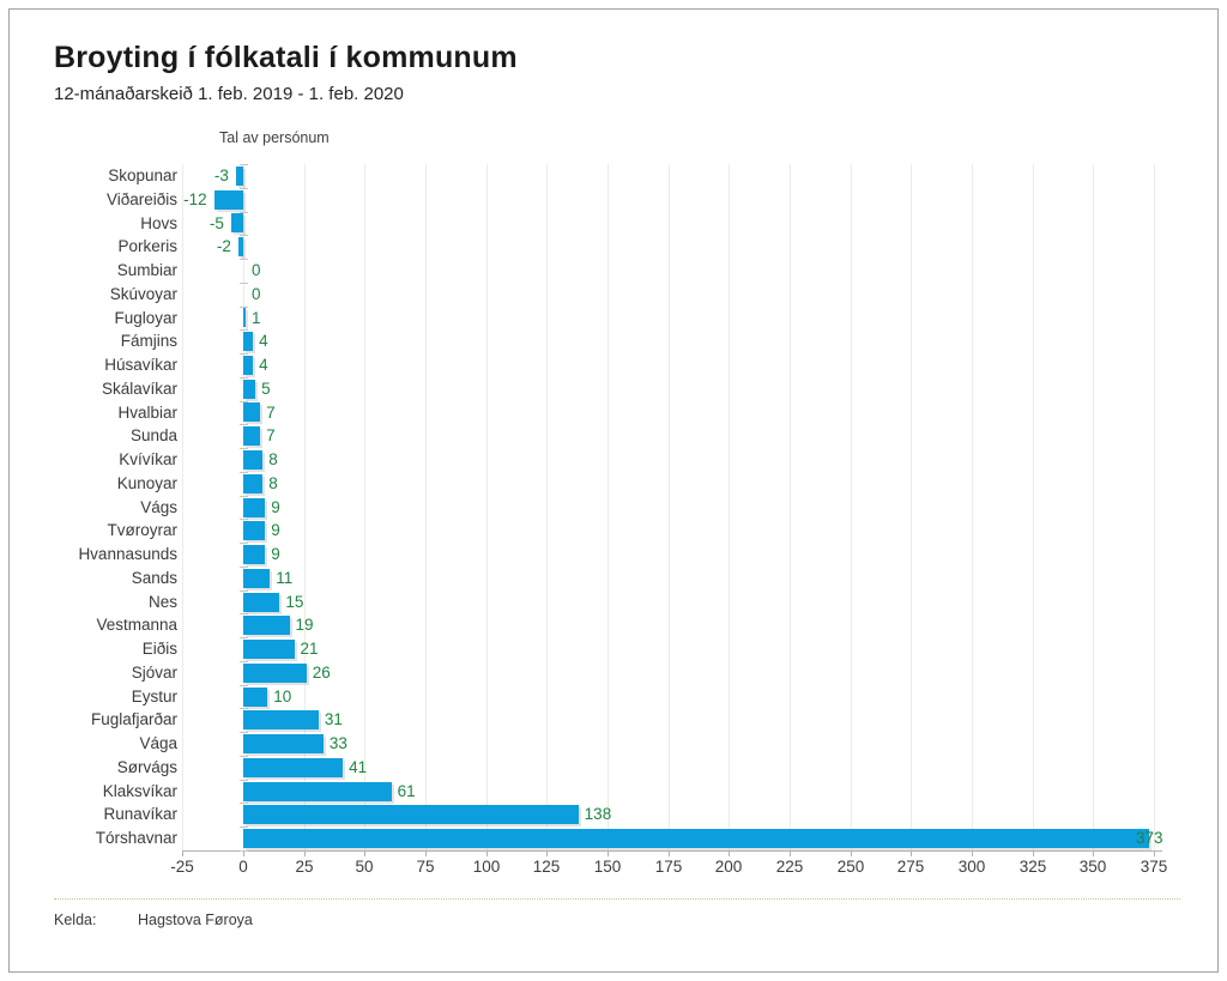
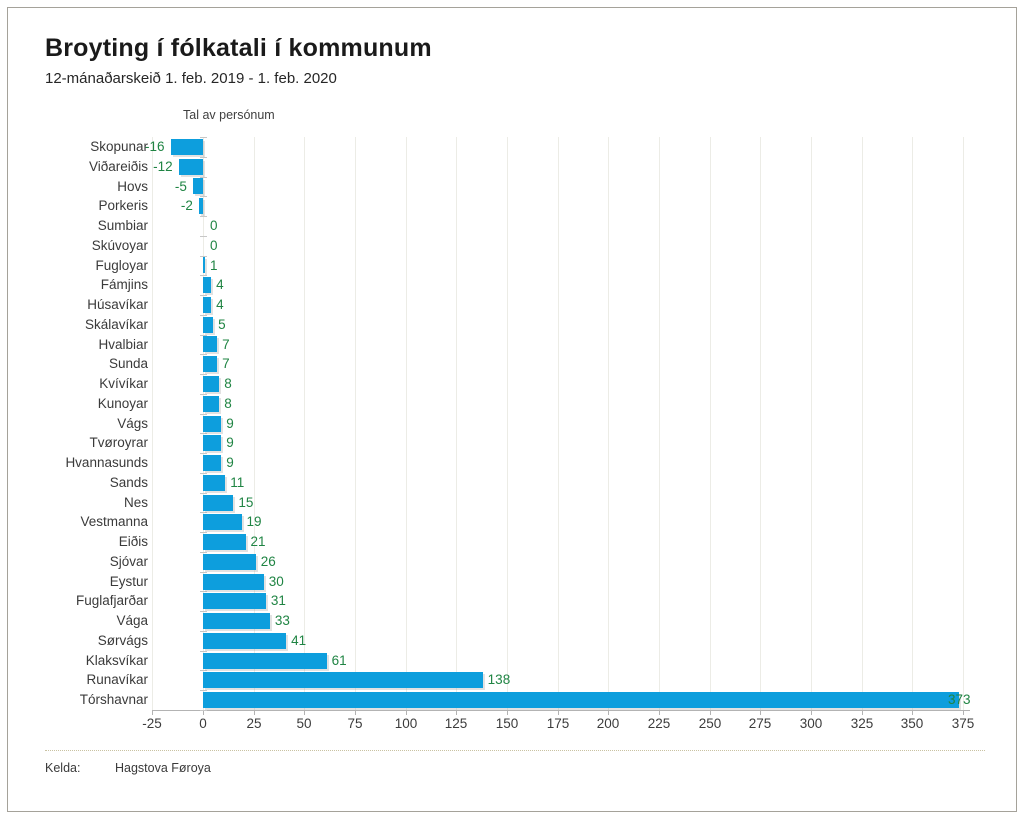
Skopunar: -3 -> -16
Eystur: 10 -> 30
